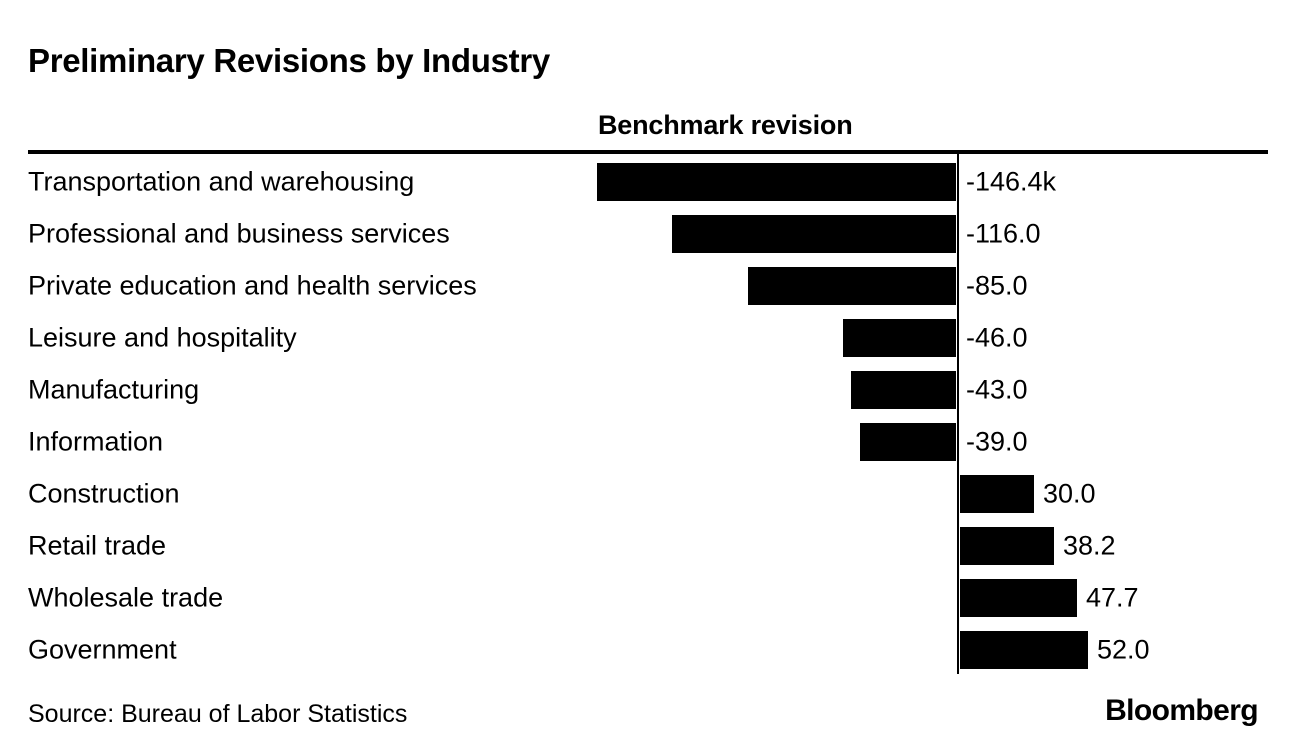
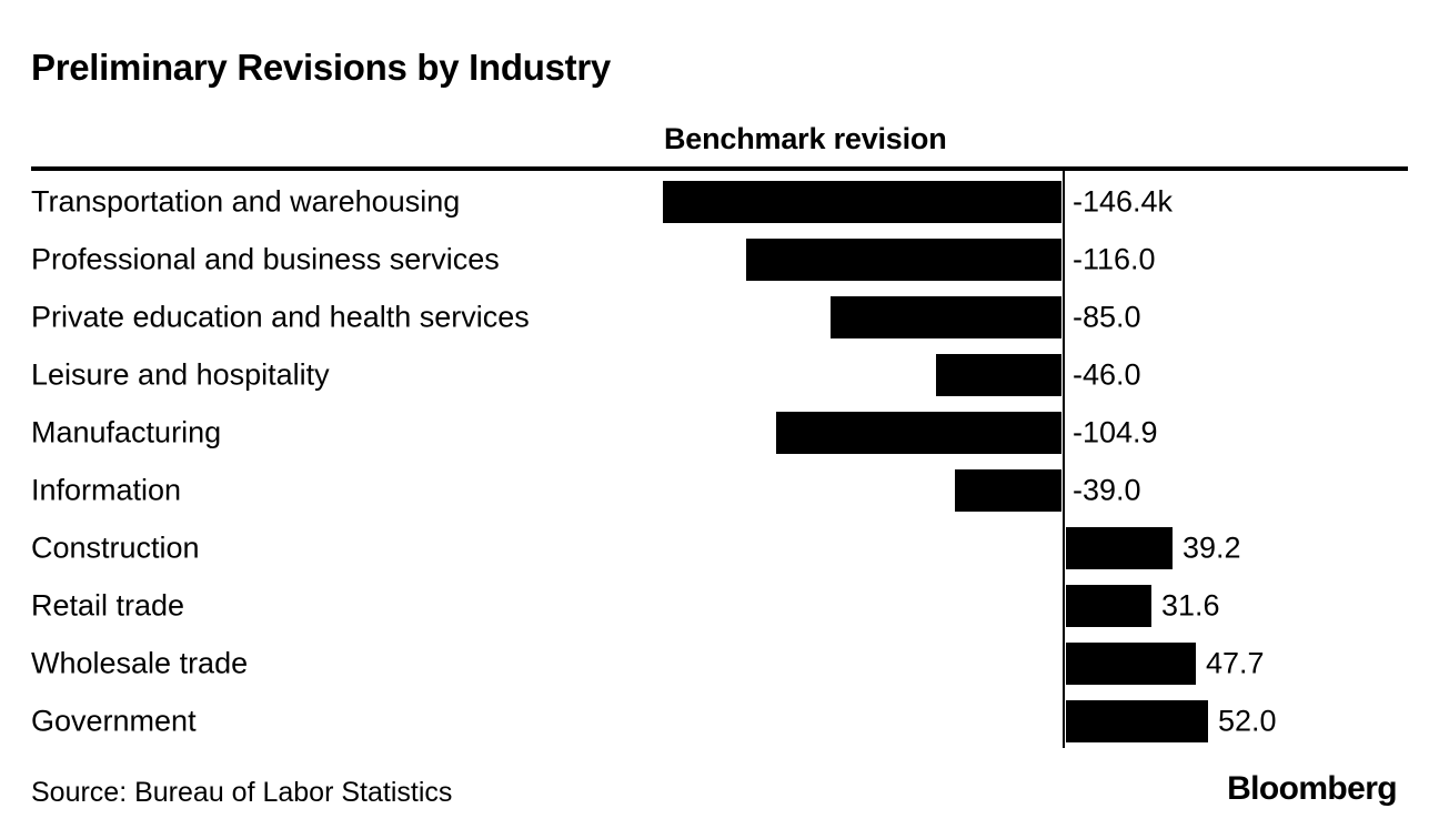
Manufacturing: -43.0 -> -104.9
Construction: 30.0 -> 39.2
Retail trade: 38.2 -> 31.6
